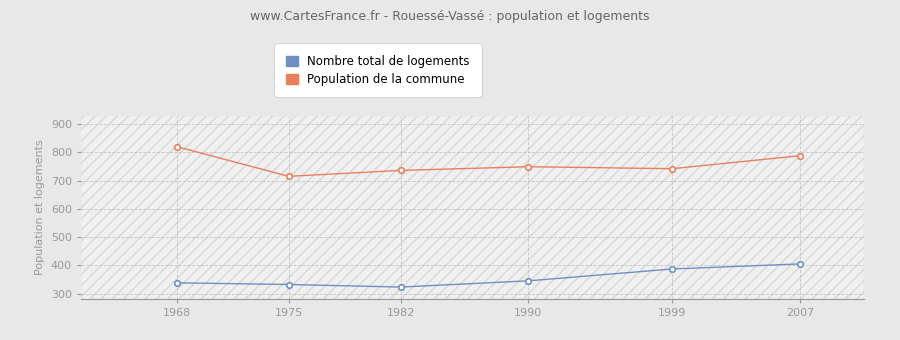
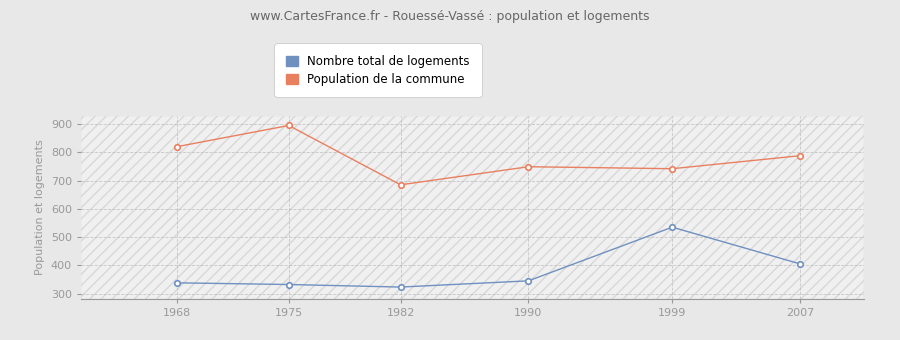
Population de la commune/1975: 715 -> 895
Population de la commune/1982: 736 -> 685
Nombre total de logements/1999: 387 -> 535
